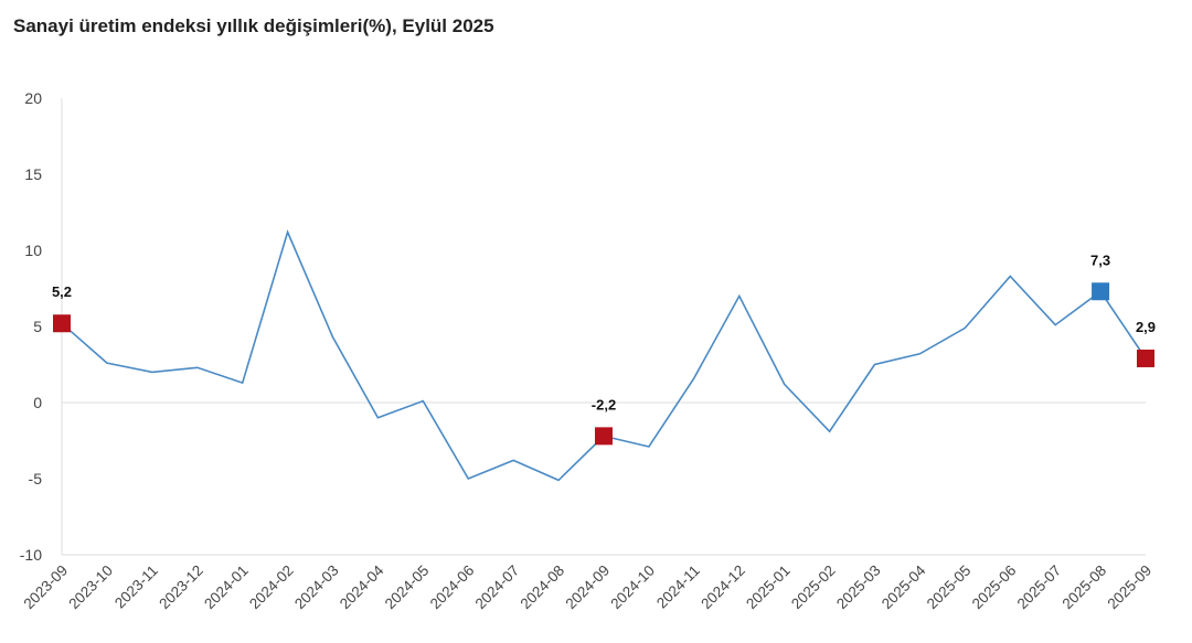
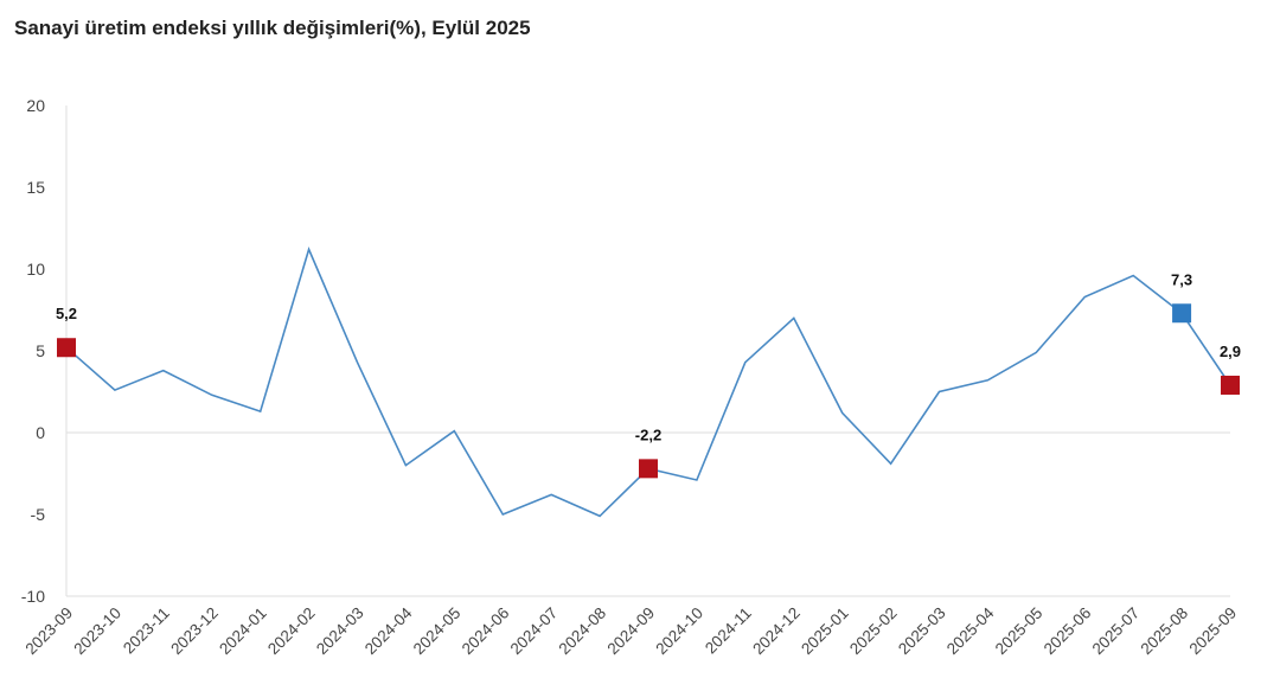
2023-11: 2.0 -> 3.8
2024-04: -1.0 -> -2.0
2024-11: 1.6 -> 4.3
2025-07: 5.1 -> 9.6
